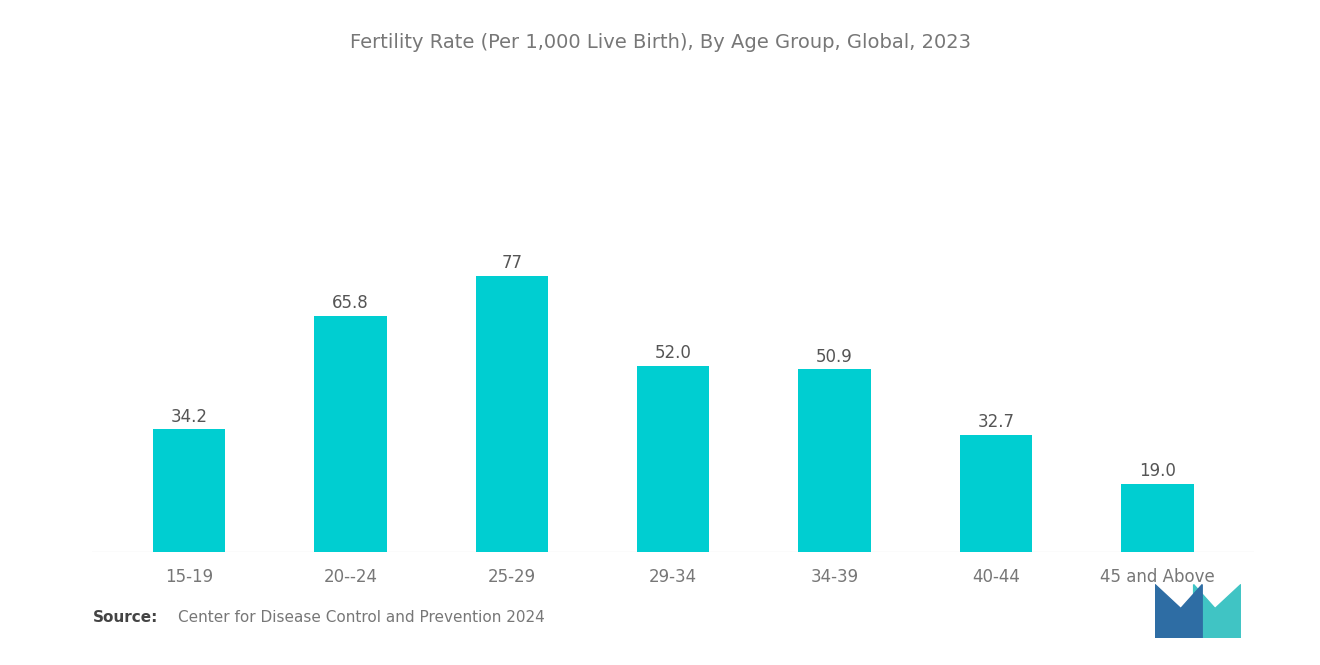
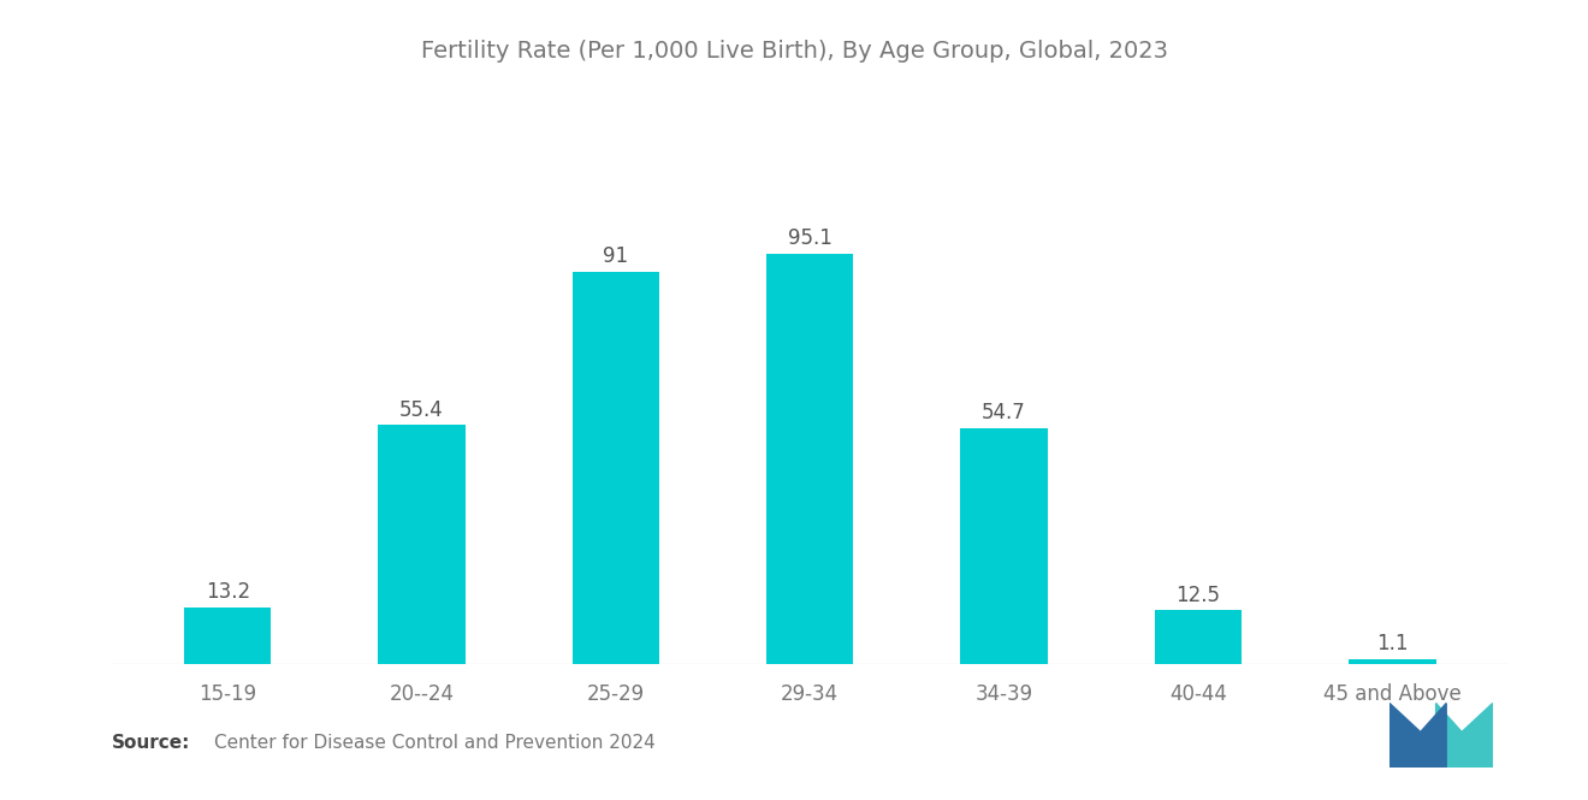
15-19: 34.2 -> 13.2
20--24: 65.8 -> 55.4
25-29: 77 -> 91
29-34: 52.0 -> 95.1
34-39: 50.9 -> 54.7
40-44: 32.7 -> 12.5
45 and Above: 19.0 -> 1.1
